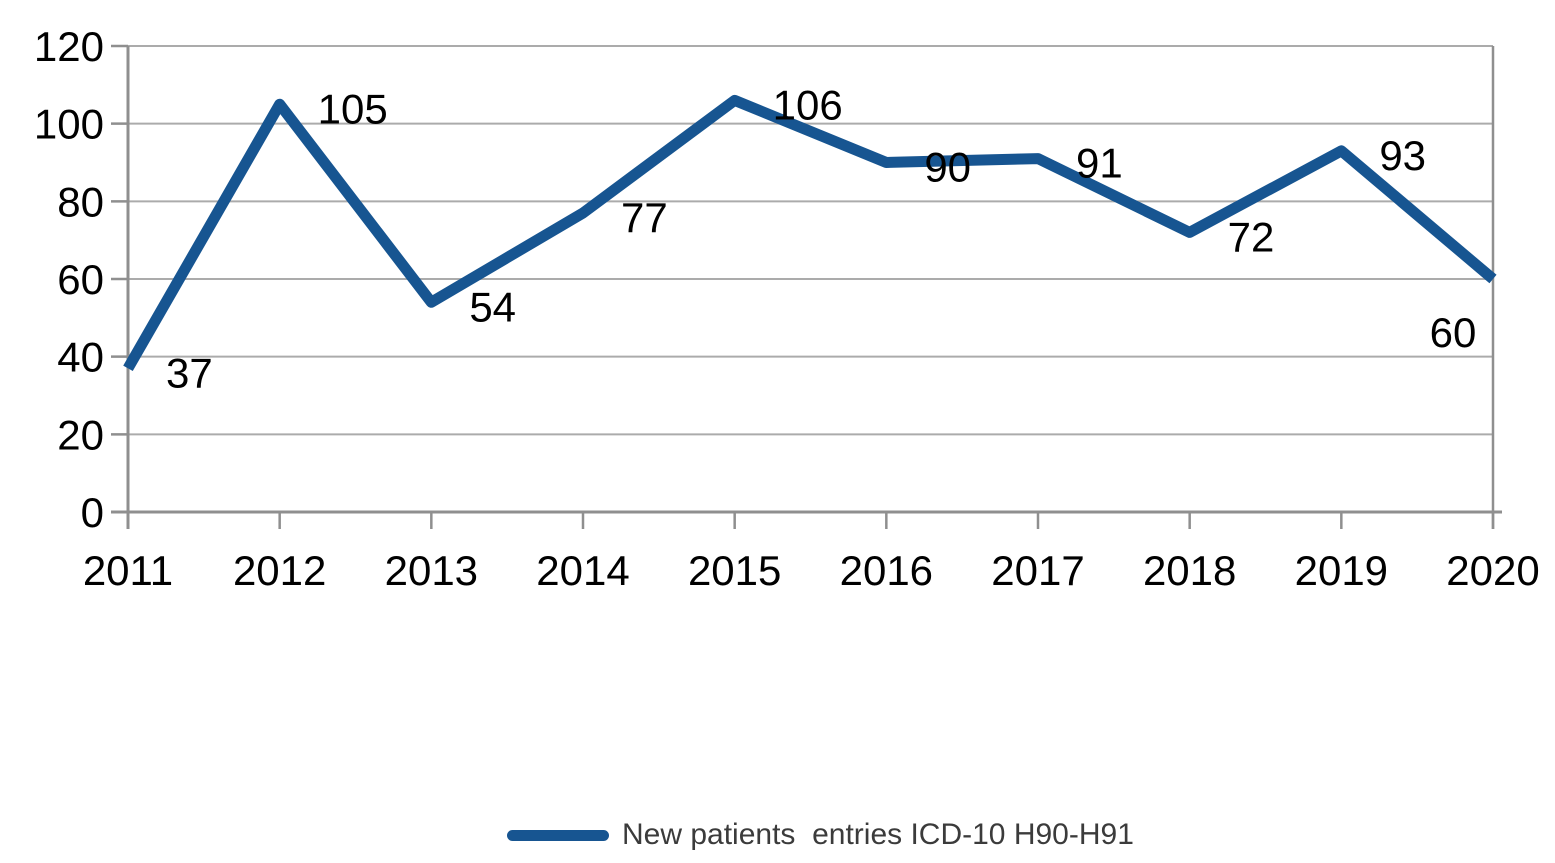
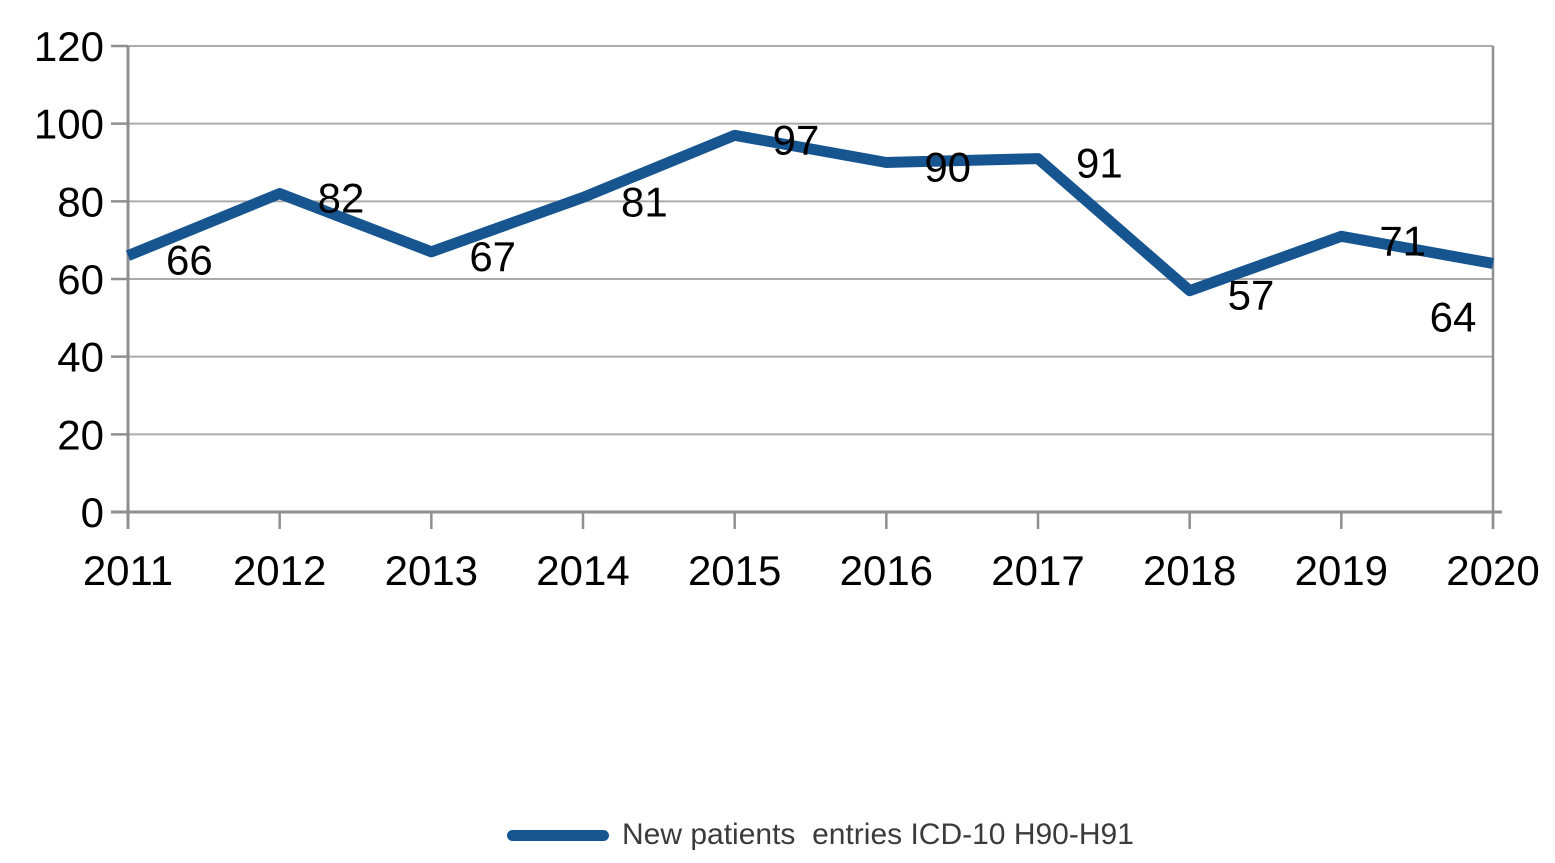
2011: 37 -> 66
2012: 105 -> 82
2013: 54 -> 67
2014: 77 -> 81
2015: 106 -> 97
2018: 72 -> 57
2019: 93 -> 71
2020: 60 -> 64
